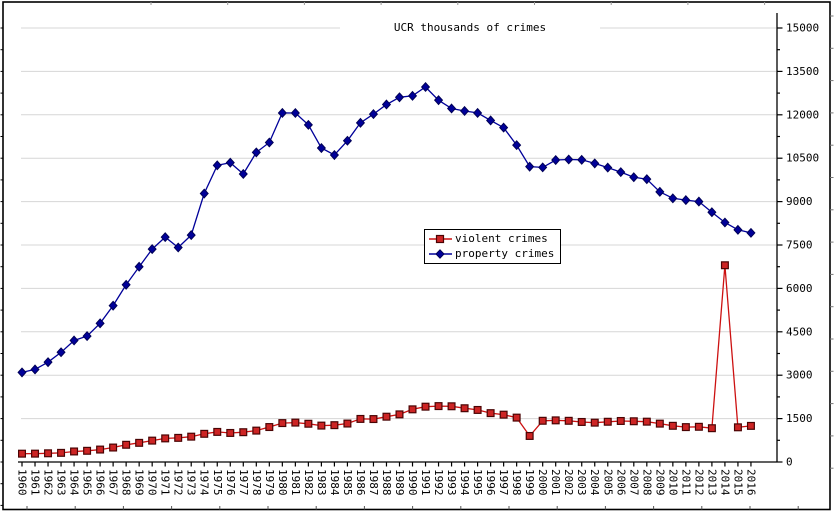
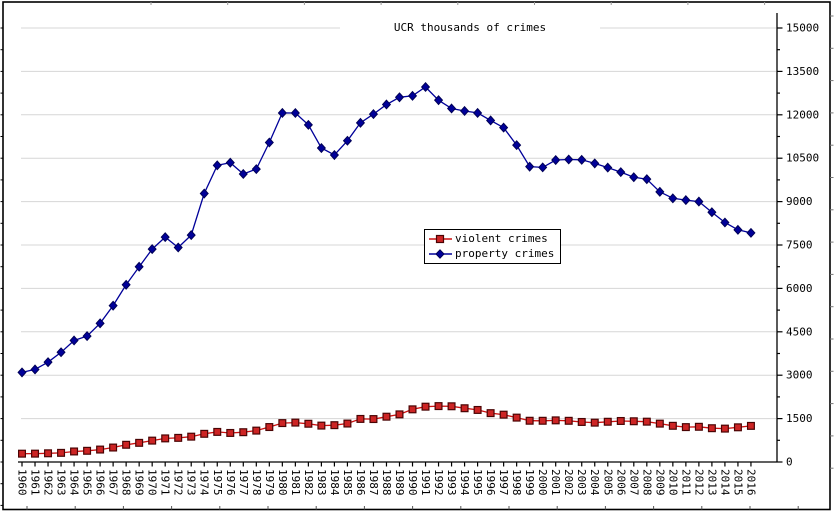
property crimes/1978: 10700 -> 10100
violent crimes/1999: 900 -> 1400
violent crimes/2014: 6800 -> 1200
